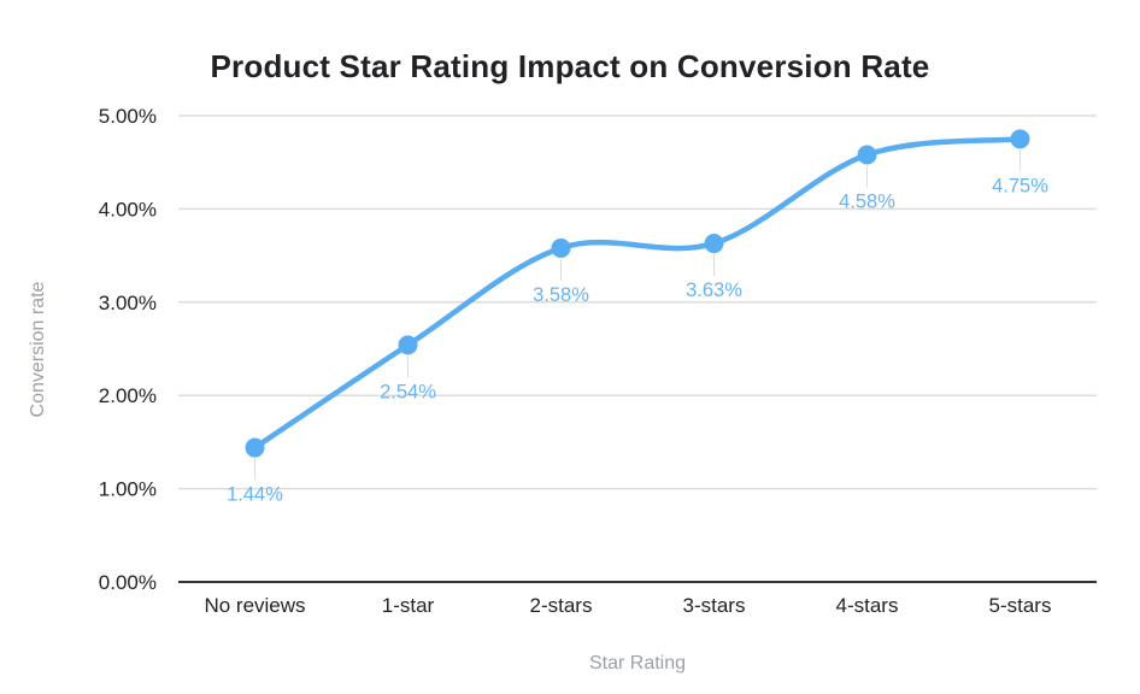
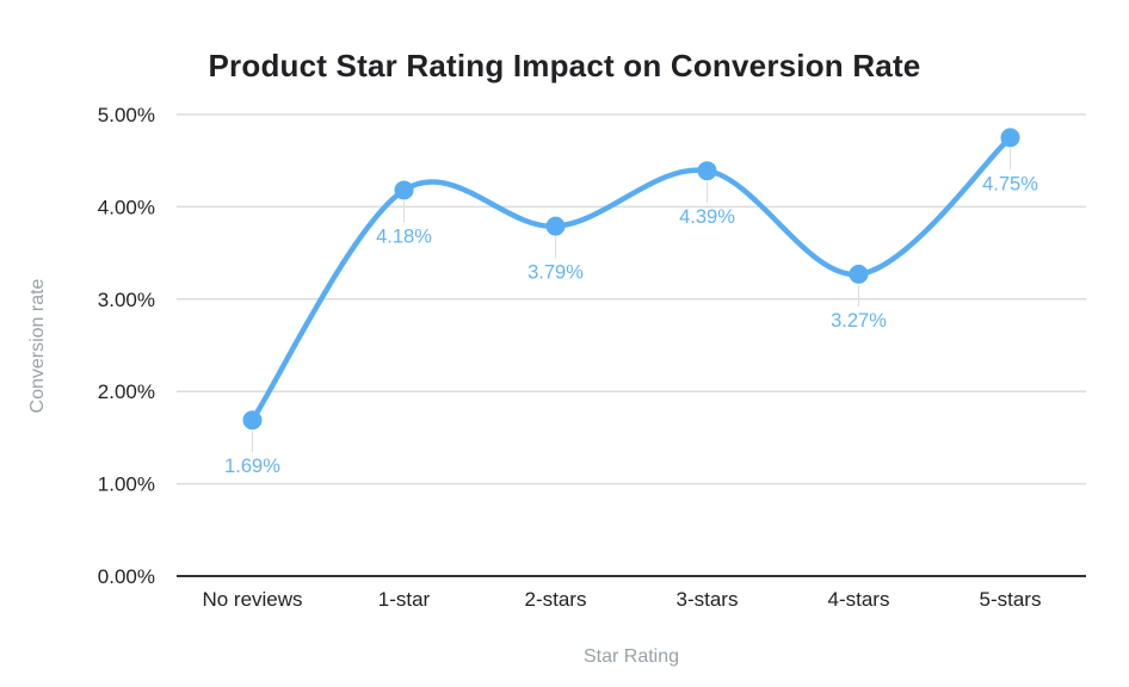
No reviews: 1.44% -> 1.69%
1-star: 2.54% -> 4.18%
2-stars: 3.58% -> 3.79%
3-stars: 3.63% -> 4.39%
4-stars: 4.58% -> 3.27%
